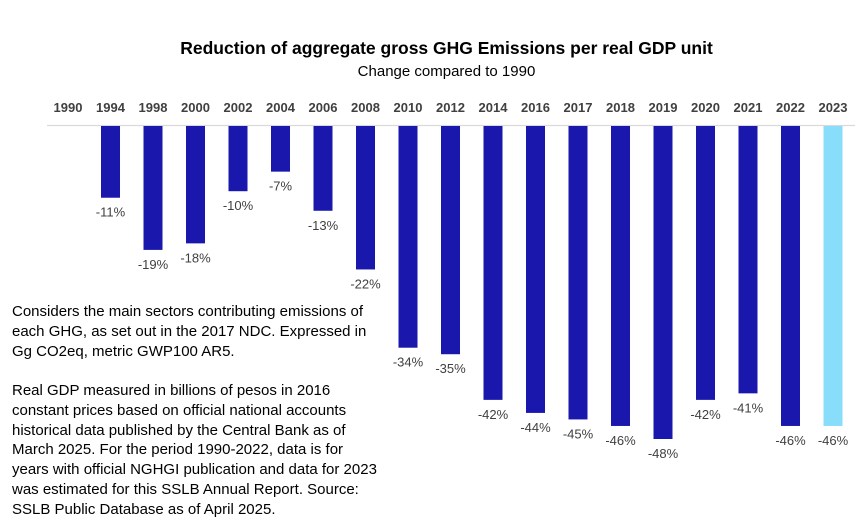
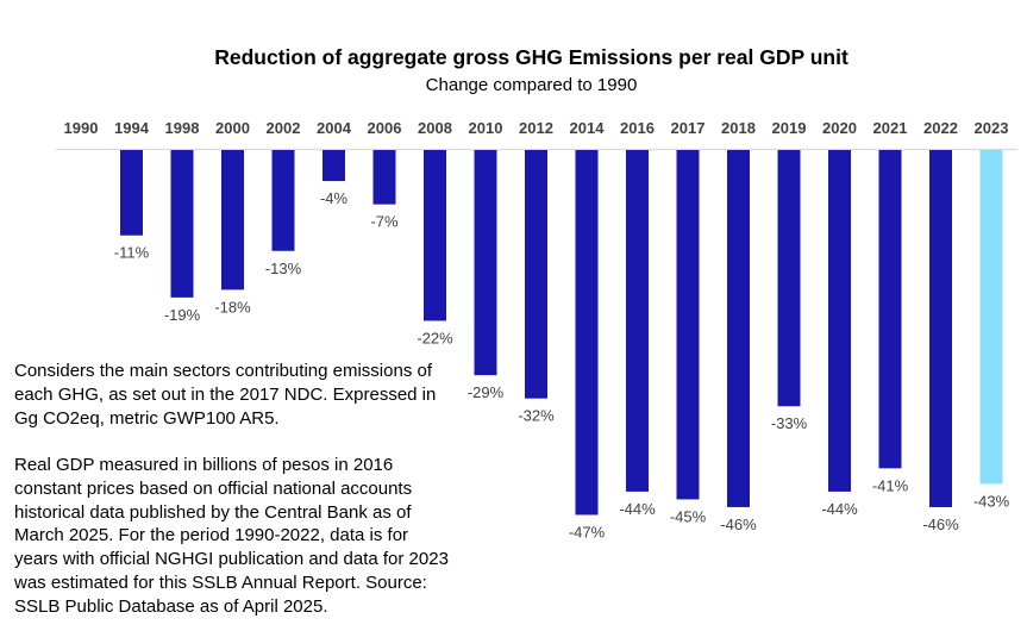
2002: -10% -> -13%
2004: -7% -> -4%
2006: -13% -> -7%
2010: -34% -> -29%
2012: -35% -> -32%
2014: -42% -> -47%
2019: -48% -> -33%
2020: -42% -> -44%
2023: -46% -> -43%
